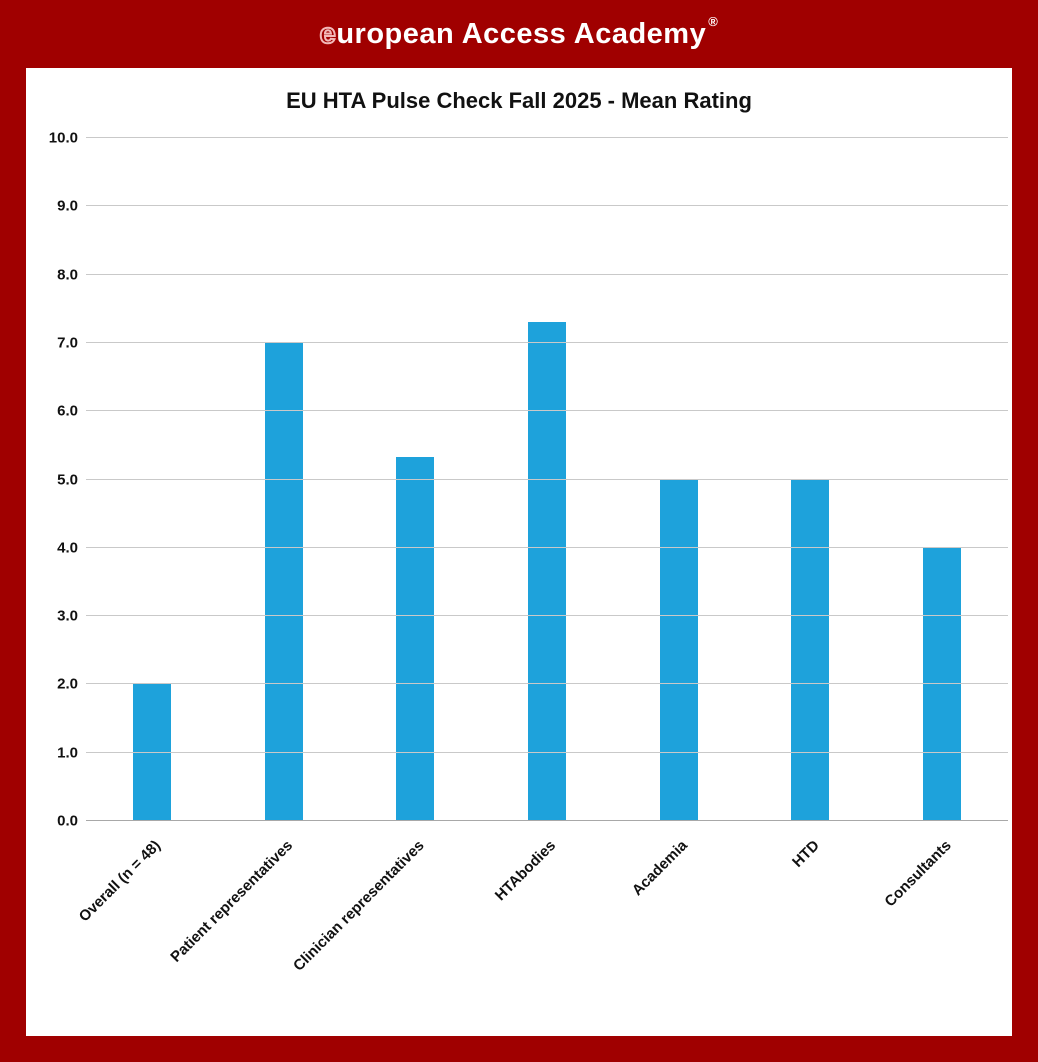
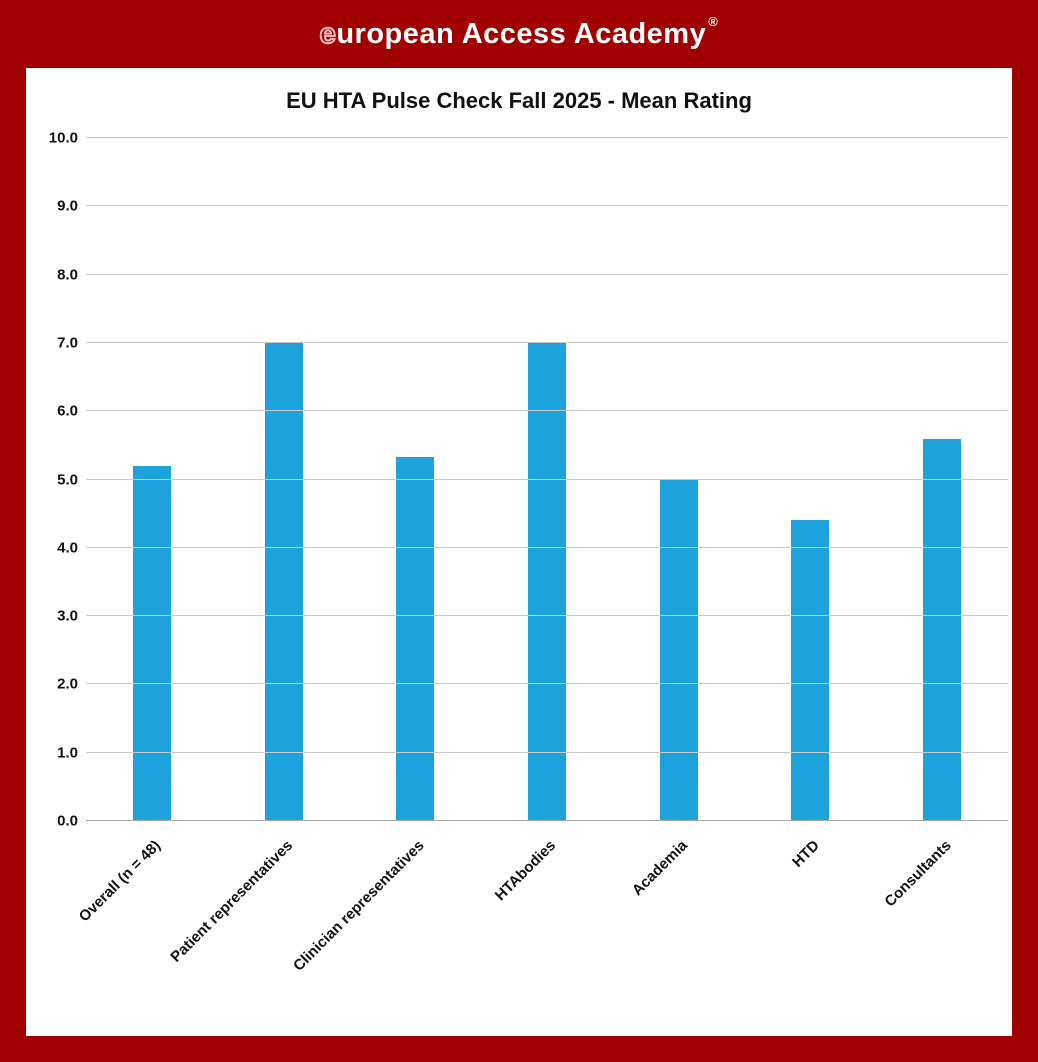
Overall (n = 48): 2.0 -> 5.2
HTAbodies: 7.3 -> 7.0
HTD: 5.0 -> 4.4
Consultants: 4.0 -> 5.6
